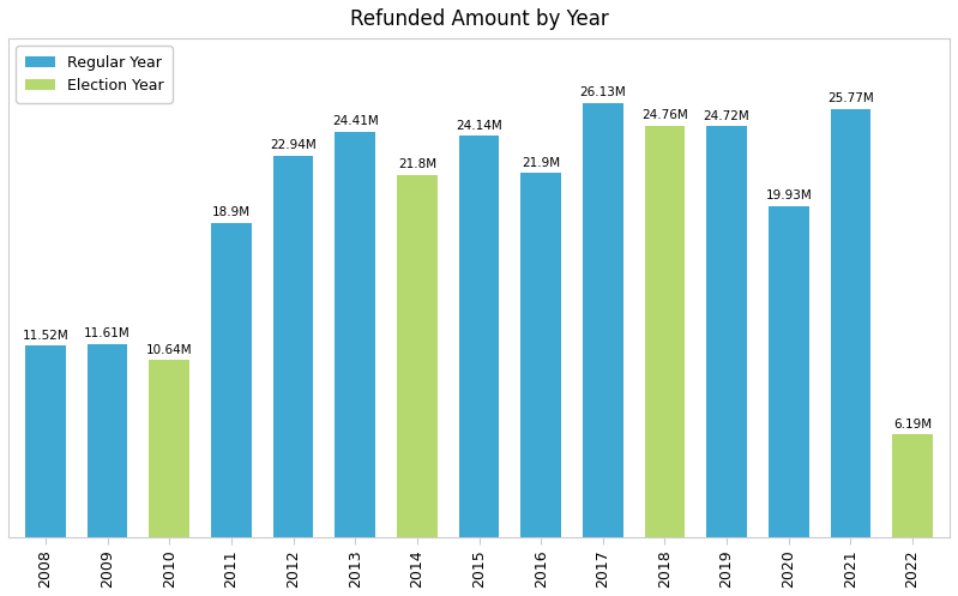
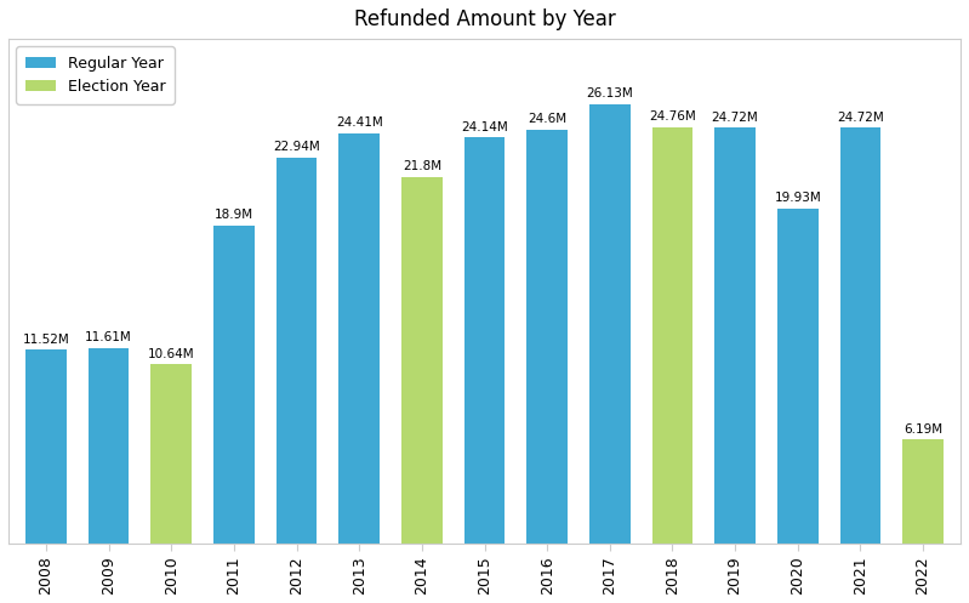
2016: 21.9M -> 24.6M
2021: 25.77M -> 24.72M
